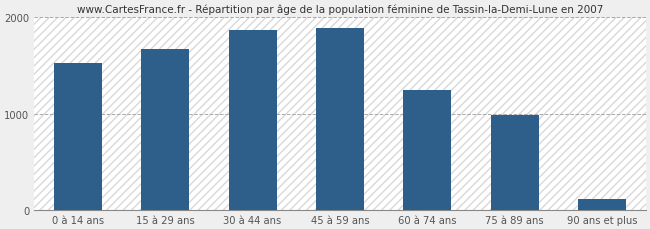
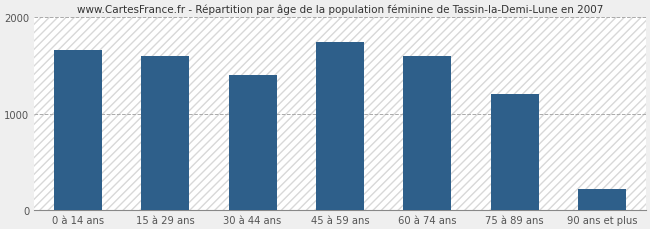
0 à 14 ans: 1530 -> 1660
15 à 29 ans: 1670 -> 1600
30 à 44 ans: 1870 -> 1400
45 à 59 ans: 1890 -> 1740
60 à 74 ans: 1240 -> 1600
75 à 89 ans: 990 -> 1200
90 ans et plus: 110 -> 220
